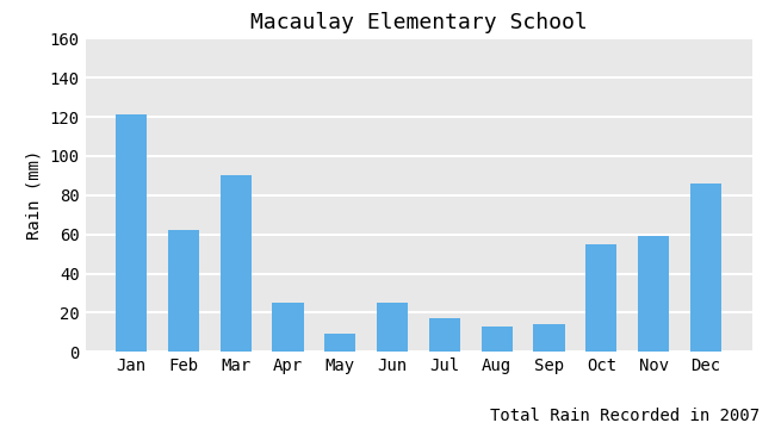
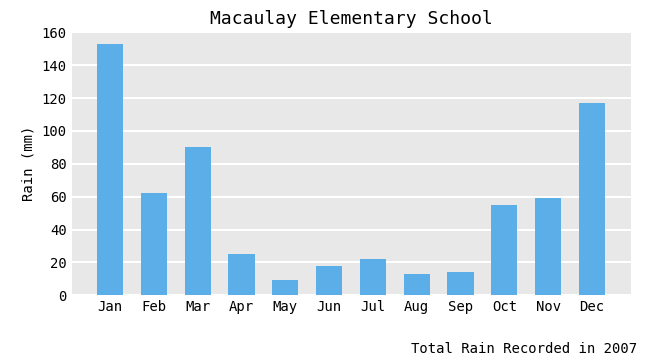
Jan: 121 -> 153
Jun: 25 -> 18
Jul: 17 -> 22
Dec: 86 -> 117
